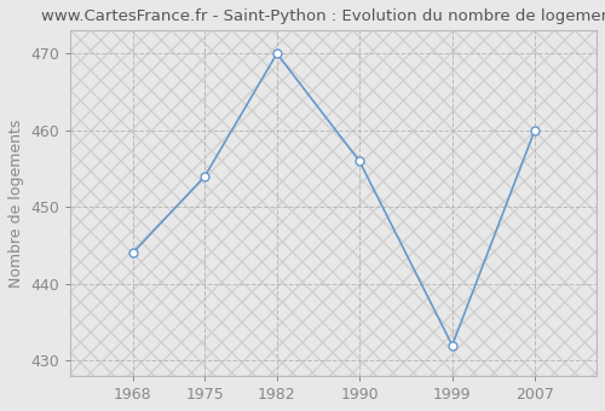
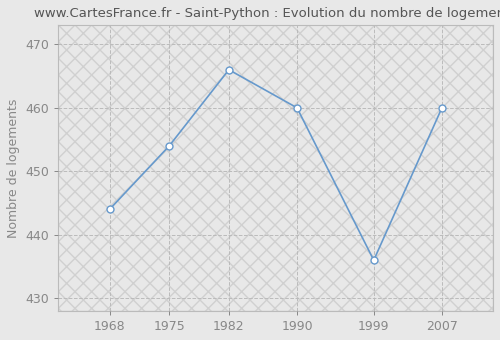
1982: 470 -> 466
1990: 456 -> 460
1999: 432 -> 436
